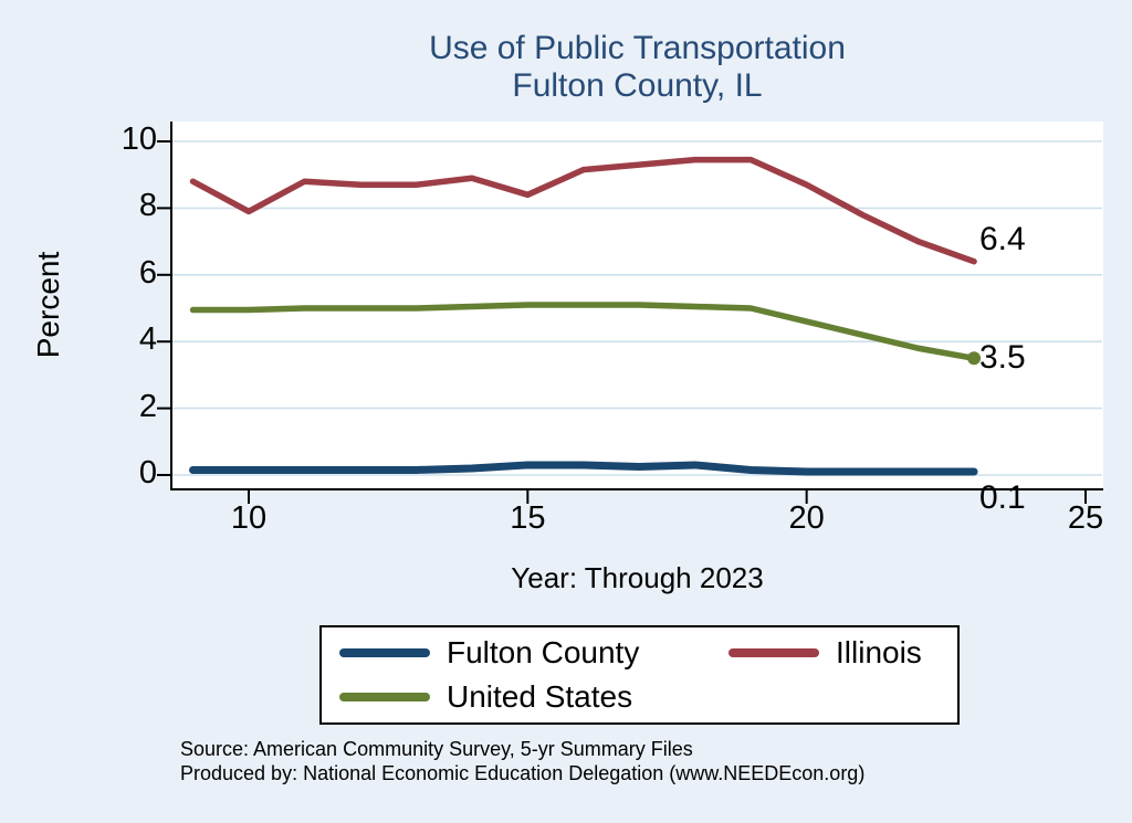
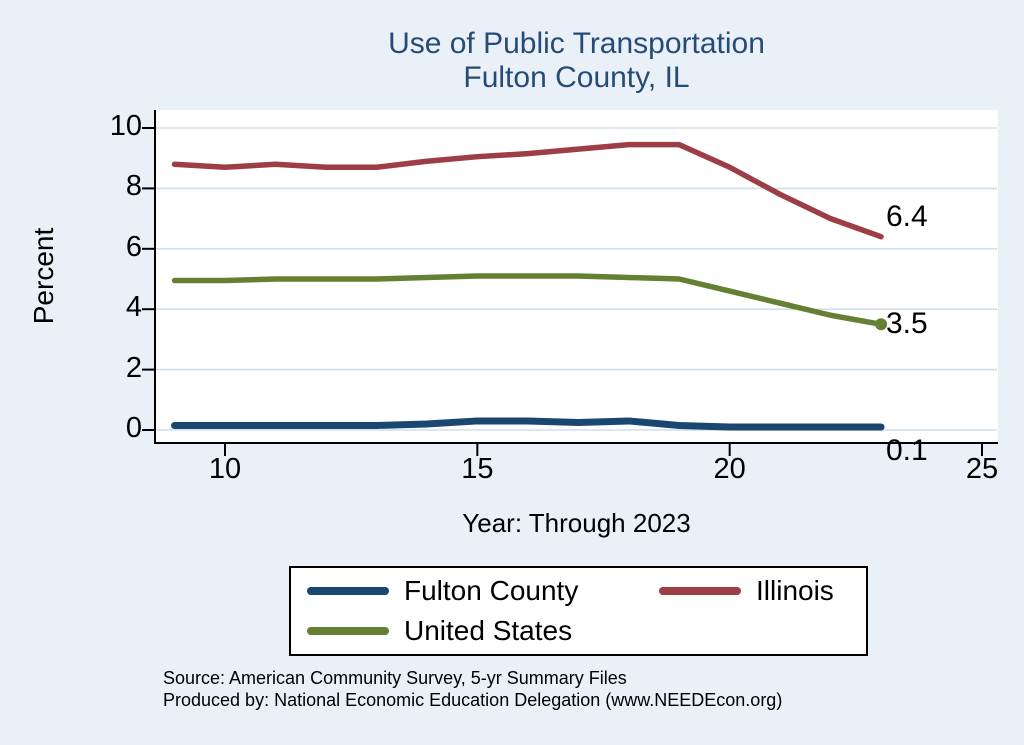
Illinois/10: 7.9 -> 8.7
Illinois/15: 8.4 -> 9.1
